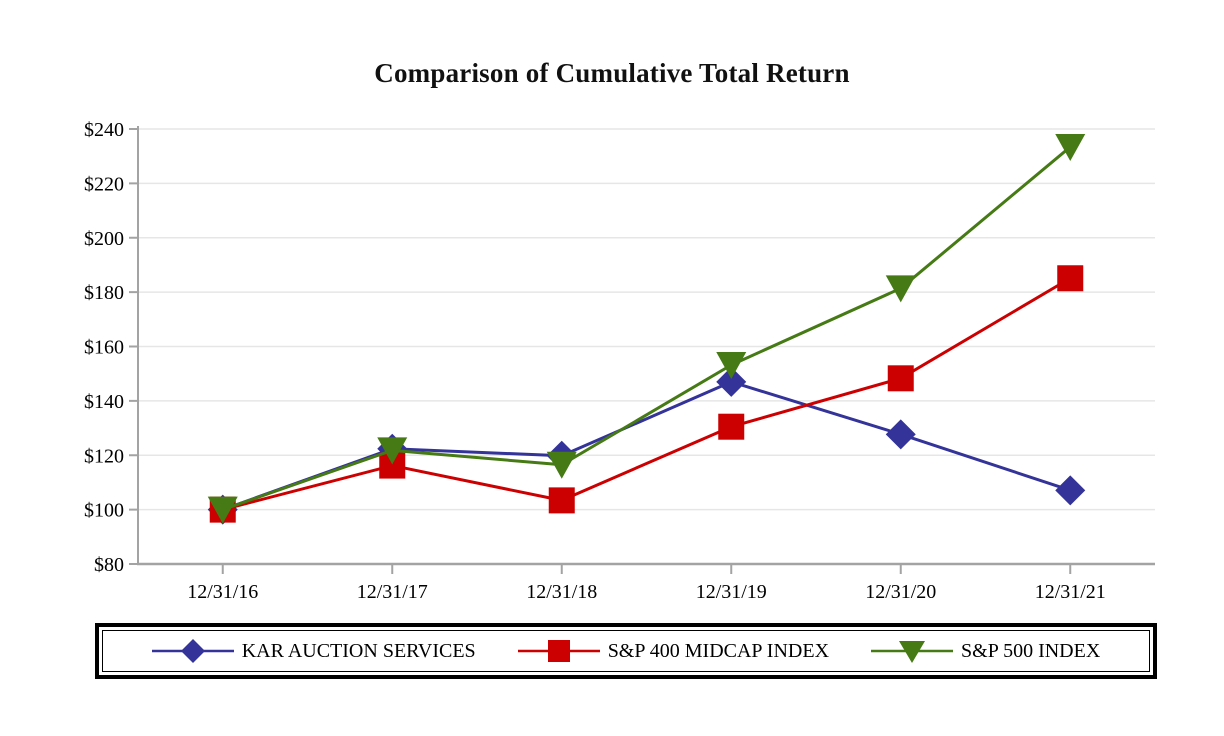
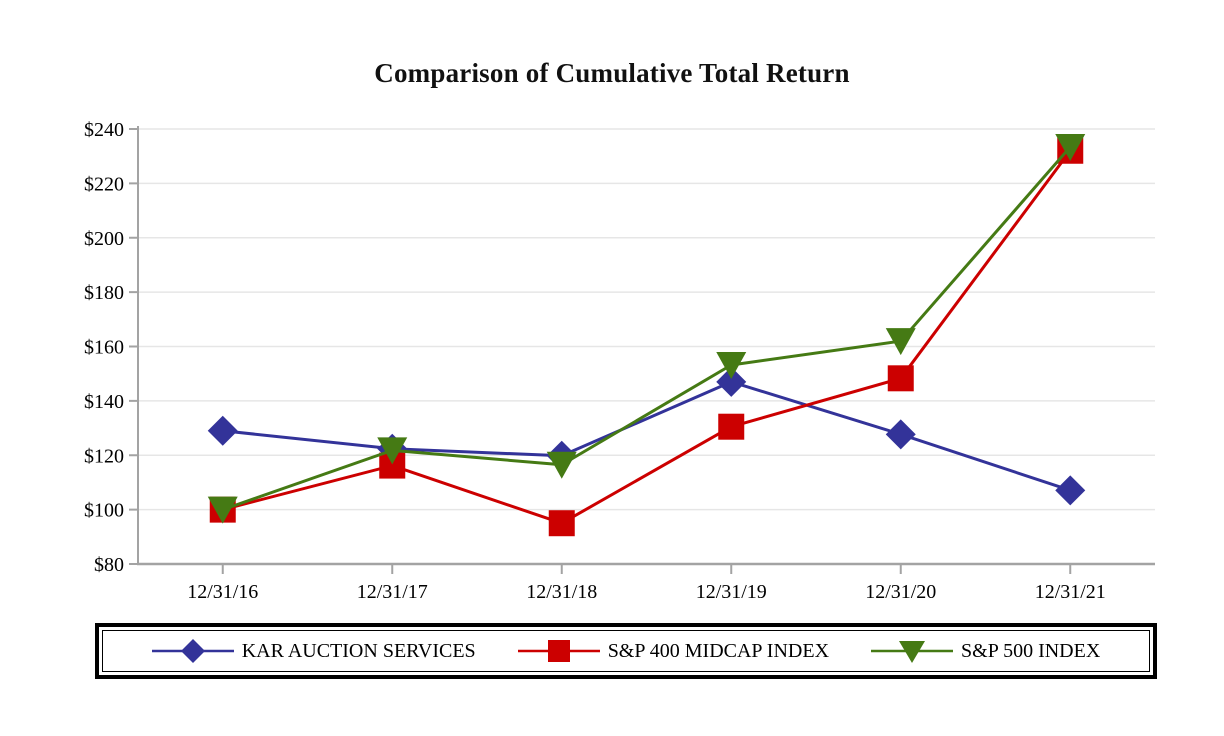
KAR AUCTION SERVICES/12/31/16: $100 -> $129
S&P 400 MIDCAP INDEX/12/31/18: $103 -> $95
S&P 500 INDEX/12/31/20: $181 -> $162
S&P 400 MIDCAP INDEX/12/31/21: $185 -> $232
